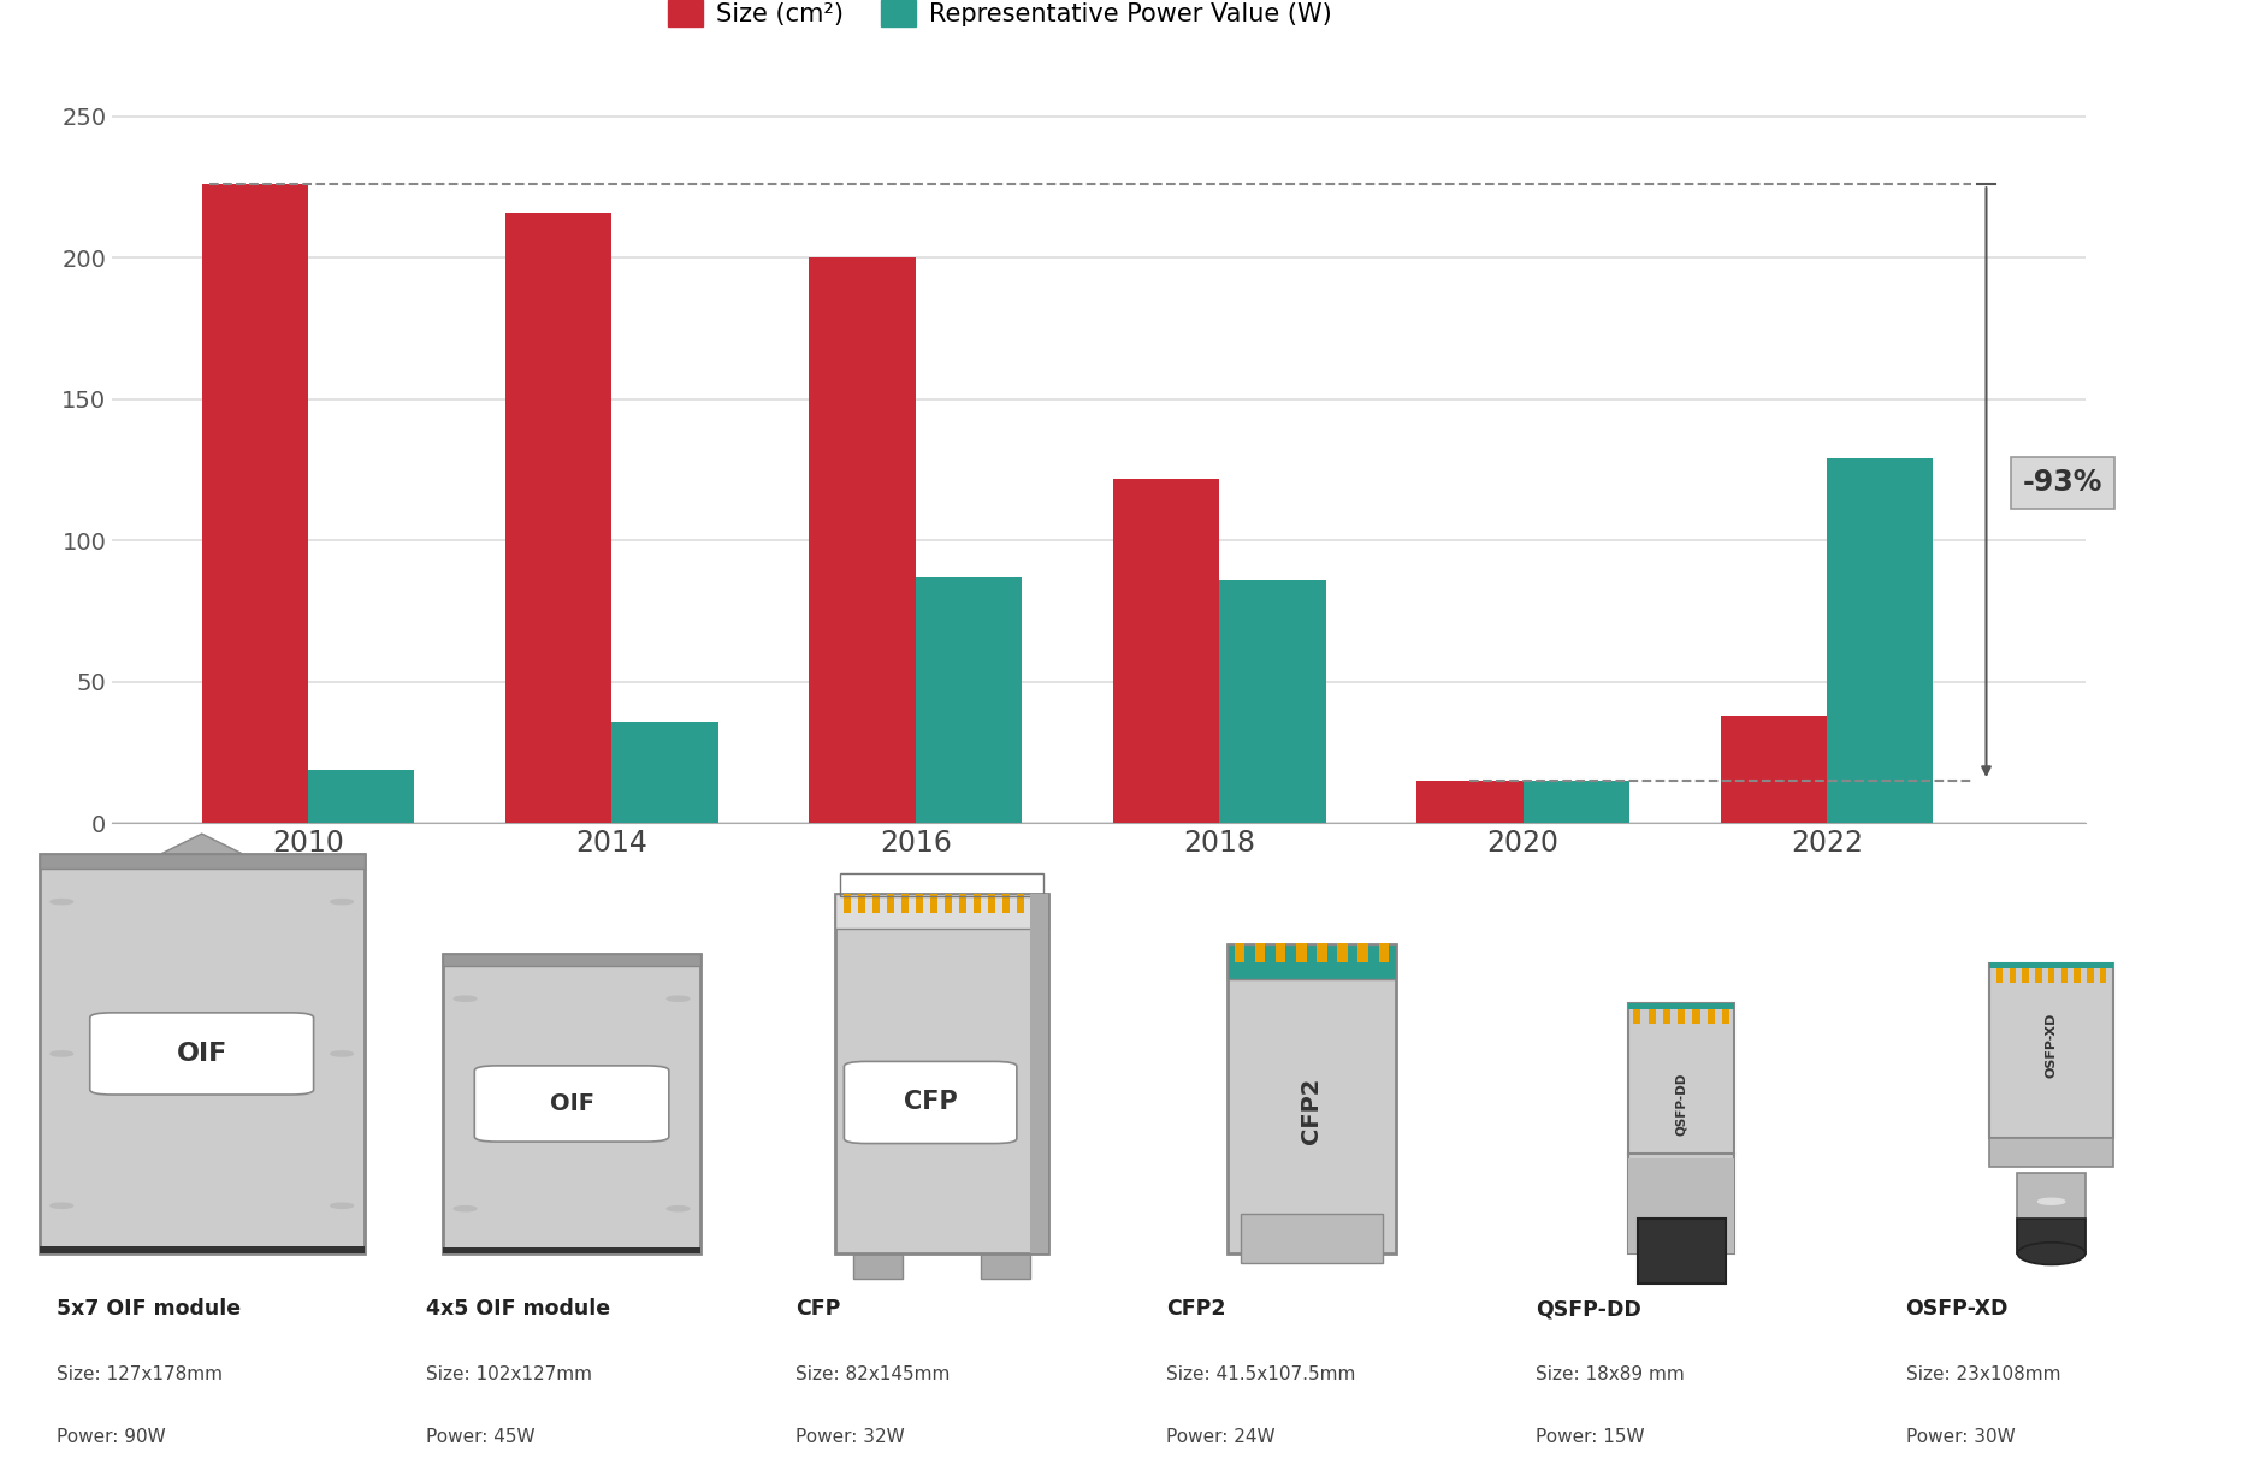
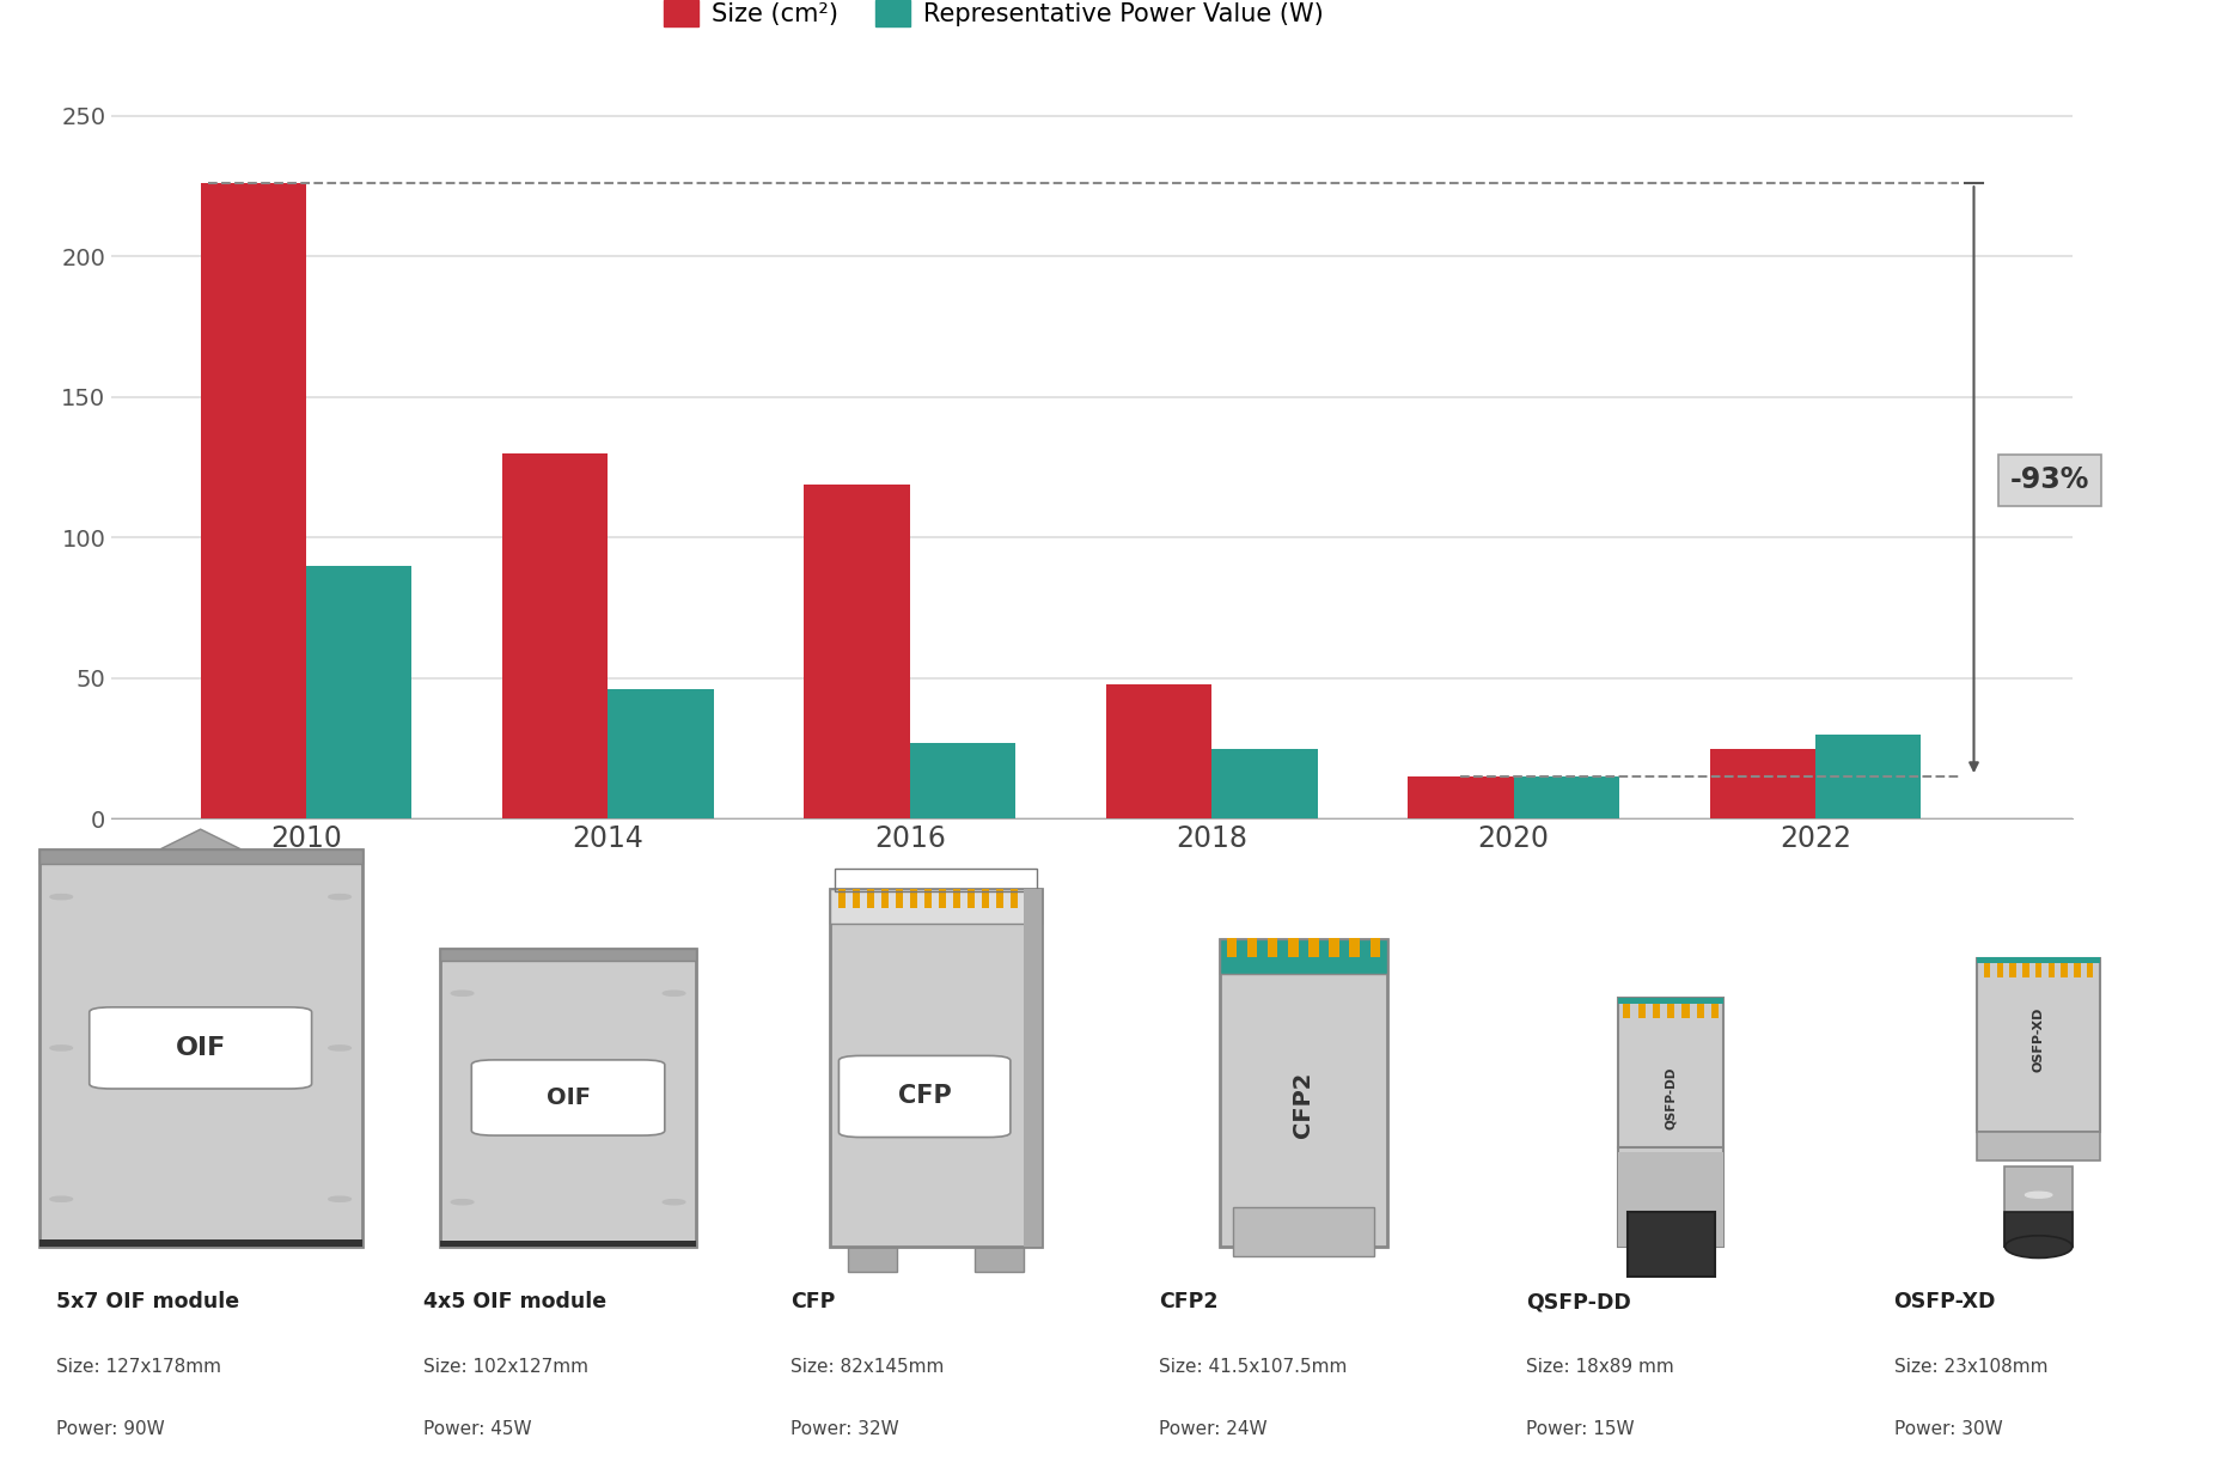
Representative Power Value (W)/2010: 19 -> 90
Size (cm²)/2014: 216 -> 130
Representative Power Value (W)/2014: 36 -> 46
Size (cm²)/2016: 200 -> 119
Representative Power Value (W)/2016: 87 -> 27
Size (cm²)/2018: 122 -> 48
Representative Power Value (W)/2018: 86 -> 25
Size (cm²)/2022: 38 -> 25
Representative Power Value (W)/2022: 129 -> 30
